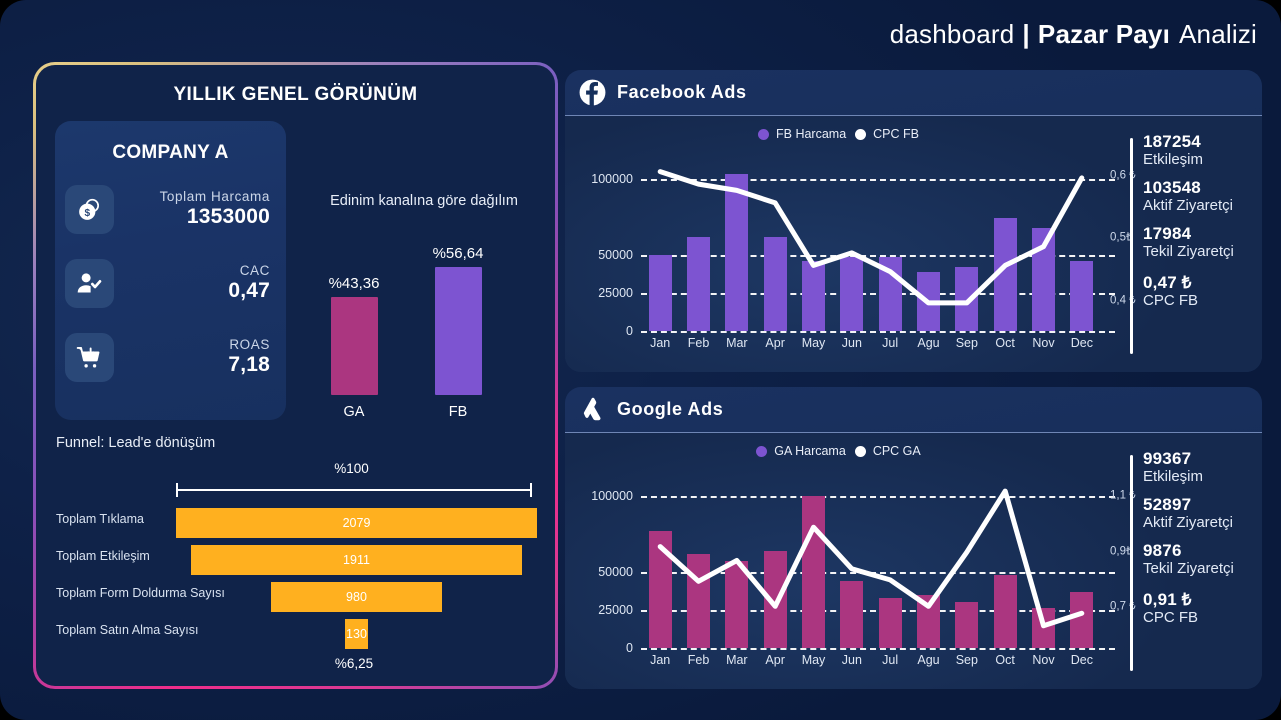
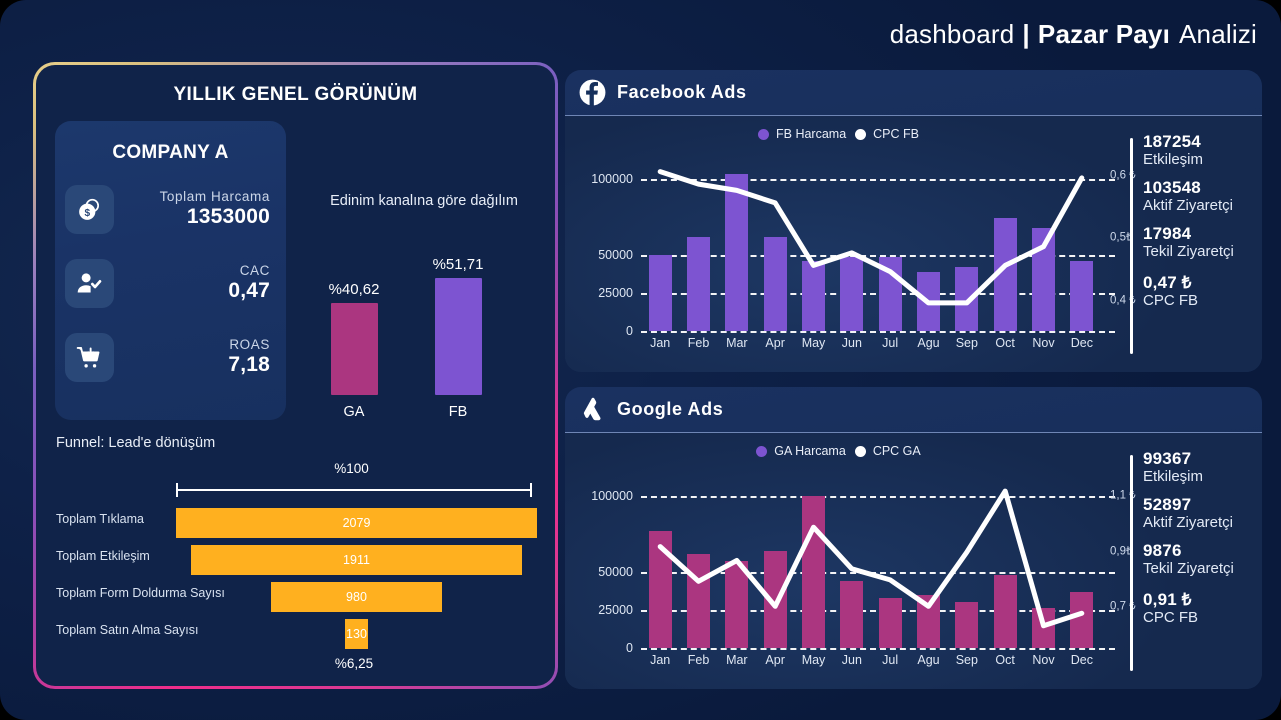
Edinim kanalına göre dağılım/GA: 43,36 -> 40,62
Edinim kanalına göre dağılım/FB: 56,64 -> 51,71
